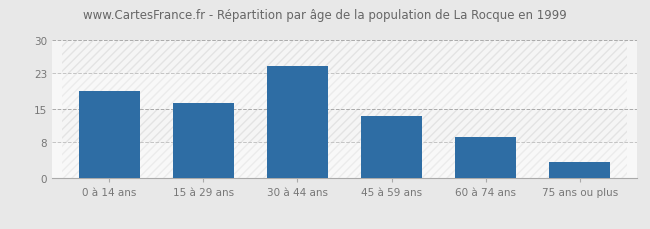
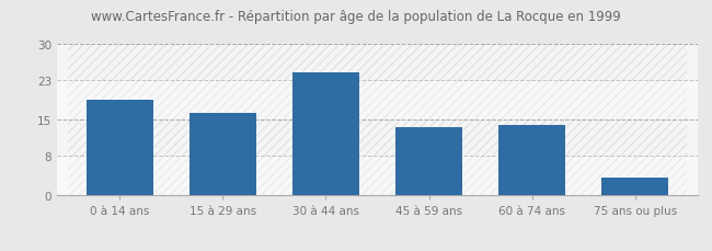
60 à 74 ans: 9.0 -> 14.0
